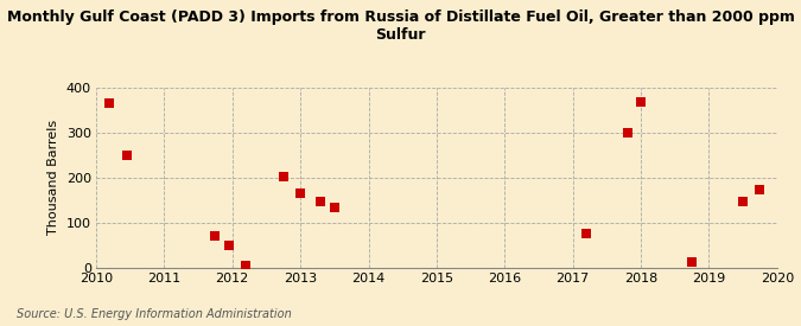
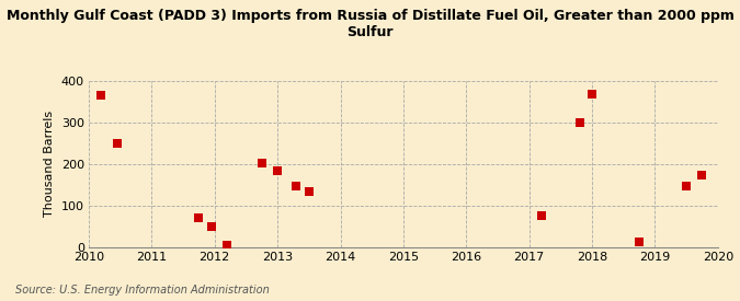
2013: 165 -> 185
